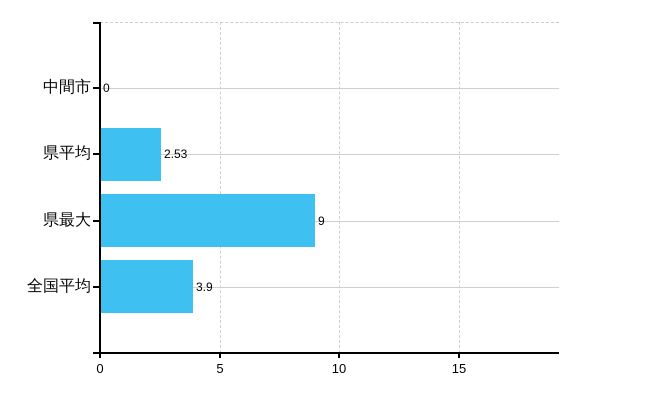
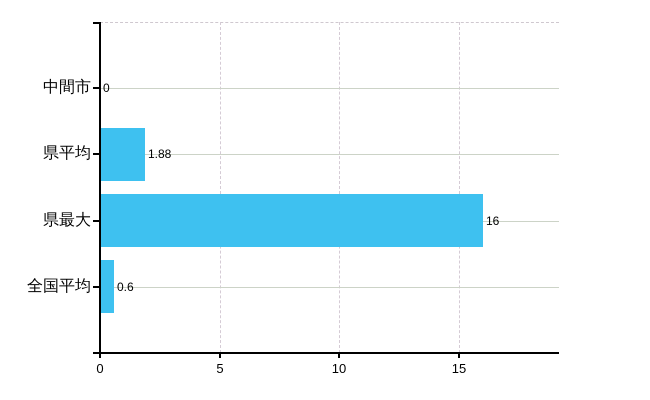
県平均: 2.53 -> 1.88
県最大: 9 -> 16
全国平均: 3.9 -> 0.6
